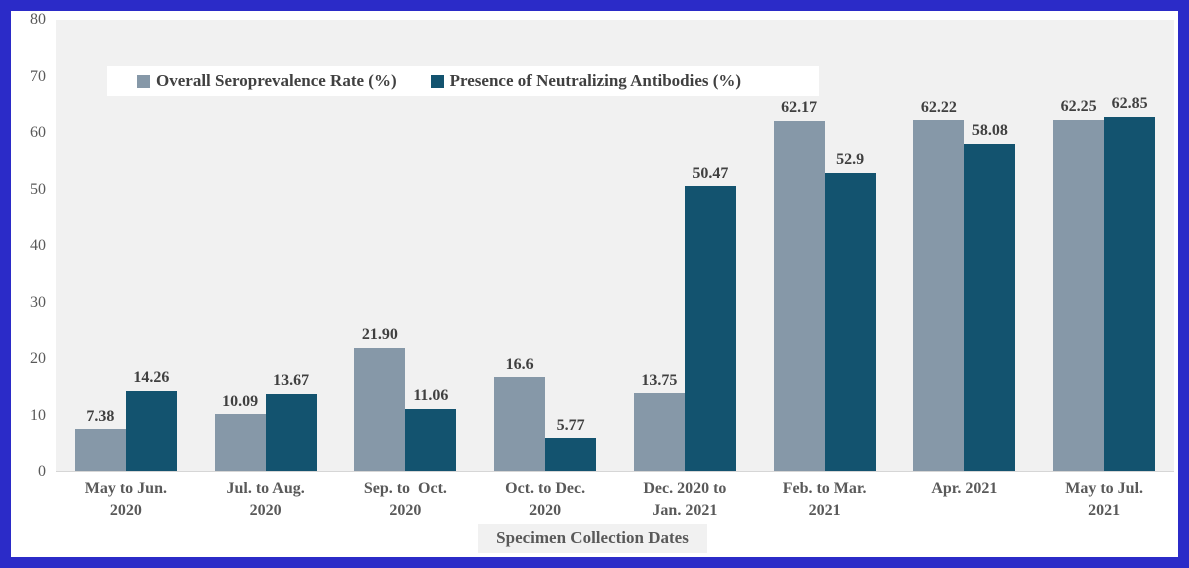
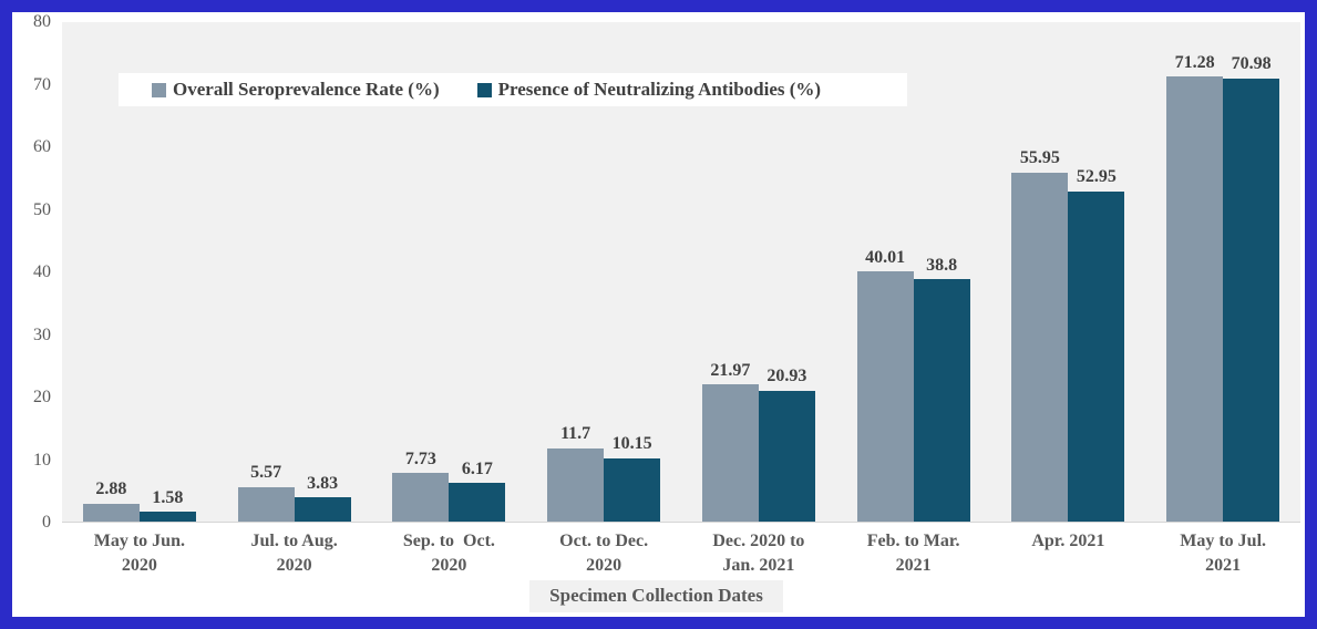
Overall Seroprevalence Rate (%)/May to Jun. 2020: 7.38 -> 2.88
Presence of Neutralizing Antibodies (%)/May to Jun. 2020: 14.26 -> 1.58
Overall Seroprevalence Rate (%)/Jul. to Aug. 2020: 10.09 -> 5.57
Presence of Neutralizing Antibodies (%)/Jul. to Aug. 2020: 13.67 -> 3.83
Overall Seroprevalence Rate (%)/Sep. to Oct. 2020: 21.90 -> 7.73
Presence of Neutralizing Antibodies (%)/Sep. to Oct. 2020: 11.06 -> 6.17
Overall Seroprevalence Rate (%)/Oct. to Dec. 2020: 16.6 -> 11.7
Presence of Neutralizing Antibodies (%)/Oct. to Dec. 2020: 5.77 -> 10.15
Overall Seroprevalence Rate (%)/Dec. 2020 to Jan. 2021: 13.75 -> 21.97
Presence of Neutralizing Antibodies (%)/Dec. 2020 to Jan. 2021: 50.47 -> 20.93
Overall Seroprevalence Rate (%)/Feb. to Mar. 2021: 62.17 -> 40.01
Presence of Neutralizing Antibodies (%)/Feb. to Mar. 2021: 52.9 -> 38.8
Overall Seroprevalence Rate (%)/Apr. 2021: 62.22 -> 55.95
Presence of Neutralizing Antibodies (%)/Apr. 2021: 58.08 -> 52.95
Overall Seroprevalence Rate (%)/May to Jul. 2021: 62.25 -> 71.28
Presence of Neutralizing Antibodies (%)/May to Jul. 2021: 62.85 -> 70.98
